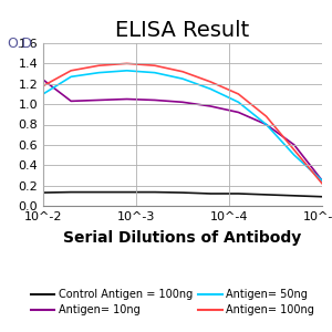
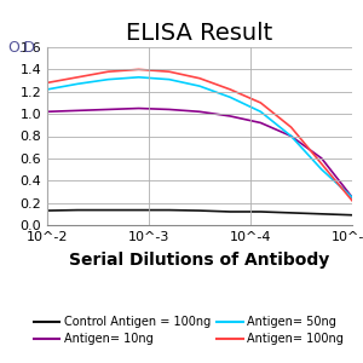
Antigen= 10ng/10^-2: 1.24 -> 1.02
Antigen= 50ng/10^-2: 1.10 -> 1.22
Antigen= 100ng/10^-2: 1.18 -> 1.28
